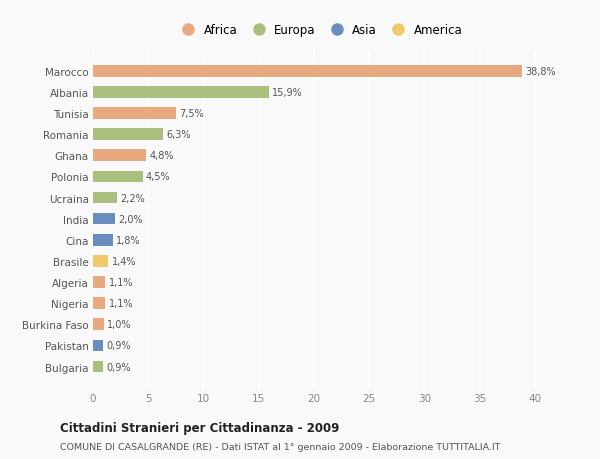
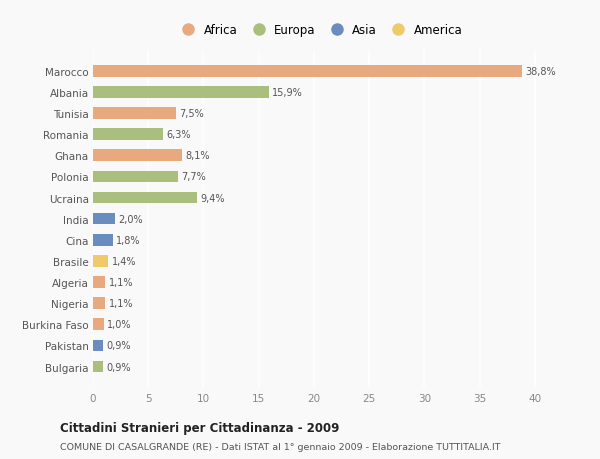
Ghana: 4,8% -> 8,1%
Polonia: 4,5% -> 7,7%
Ucraina: 2,2% -> 9,4%
